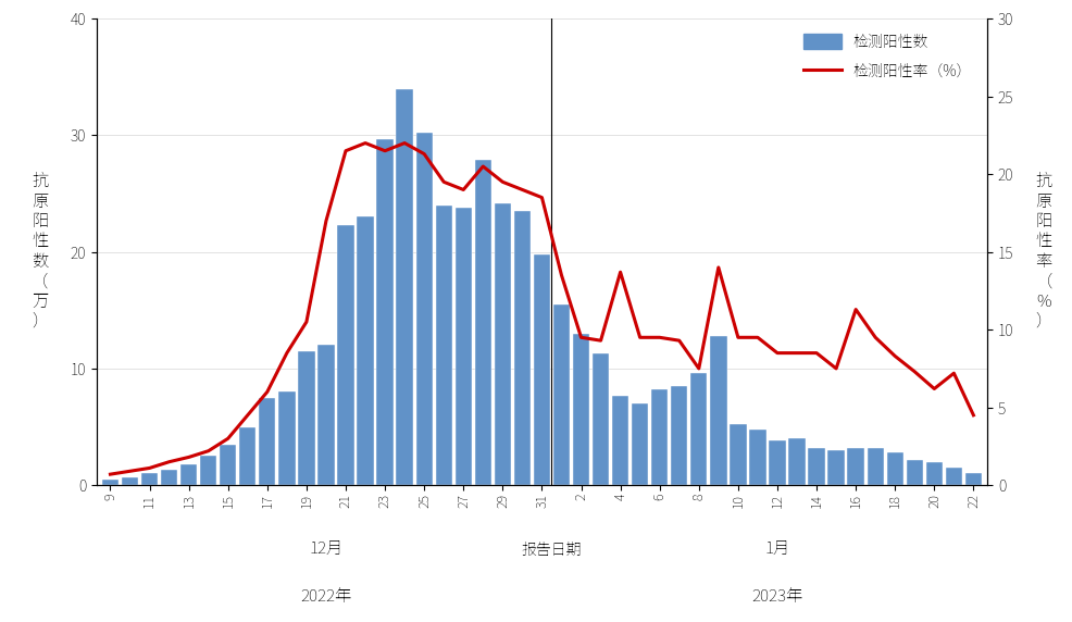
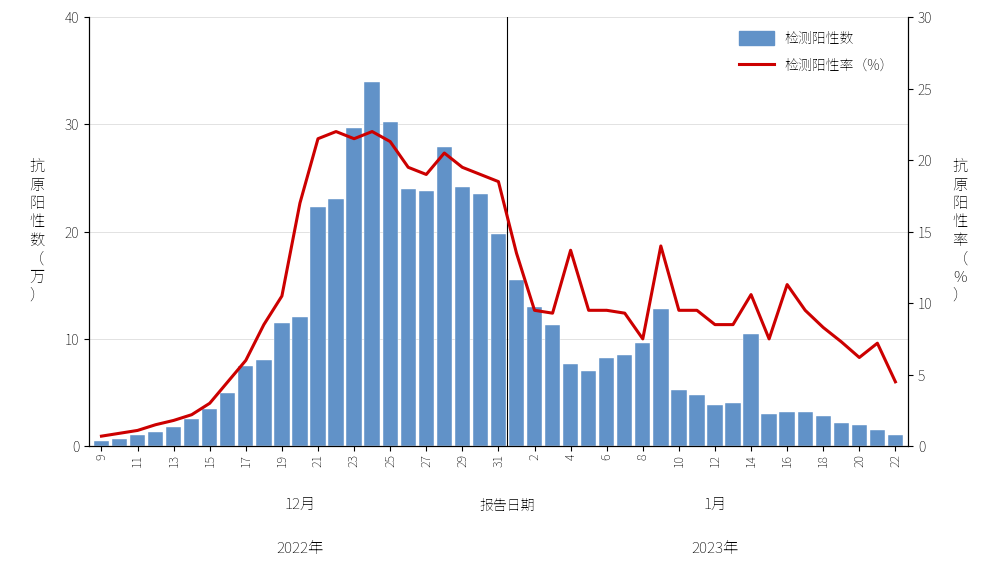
检测阳性数/14: 3.2 -> 10.5
检测阳性率（%）/14: 8.5 -> 10.6
